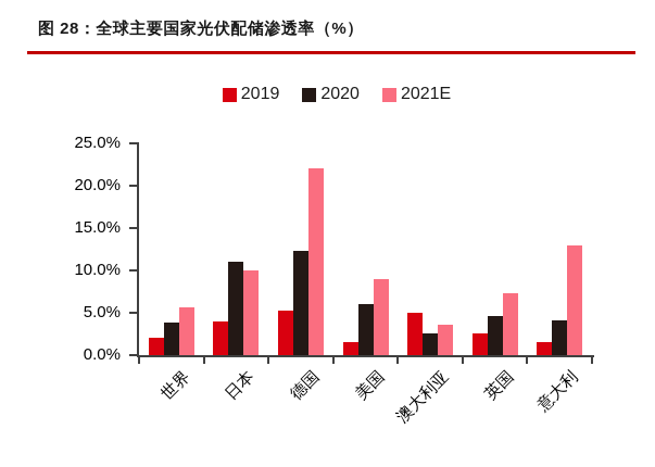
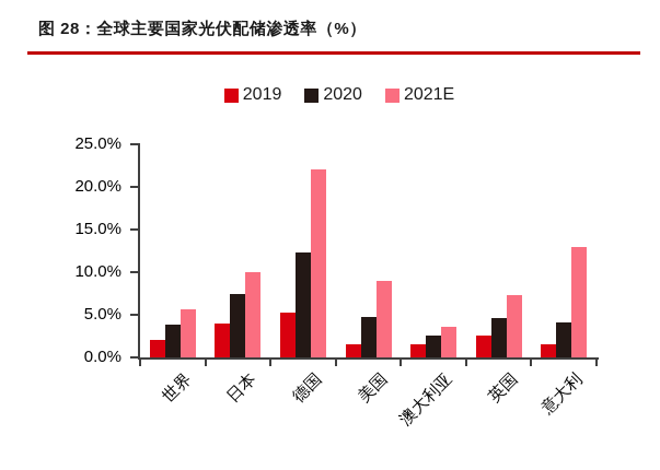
2020/日本: 11% -> 8%
2020/美国: 6% -> 5%
2019/澳大利亚: 5% -> 2%
